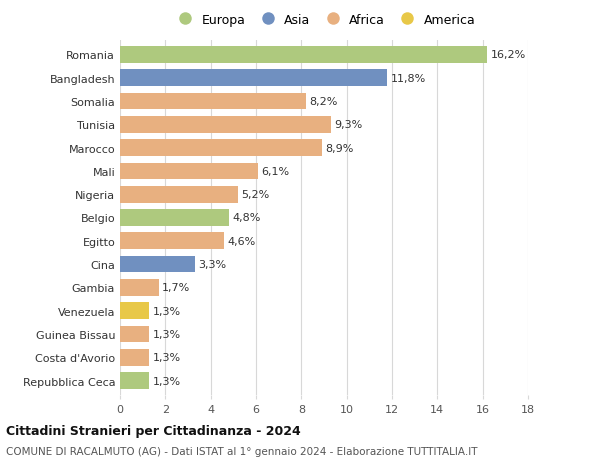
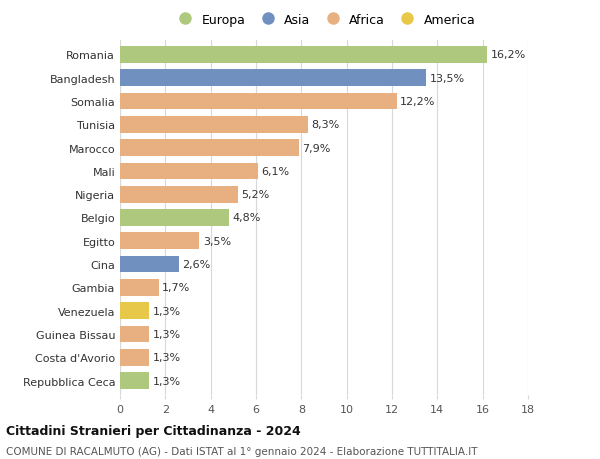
Bangladesh: 11,8% -> 13,5%
Somalia: 8,2% -> 12,2%
Tunisia: 9,3% -> 8,3%
Marocco: 8,9% -> 7,9%
Egitto: 4,6% -> 3,5%
Cina: 3,3% -> 2,6%
